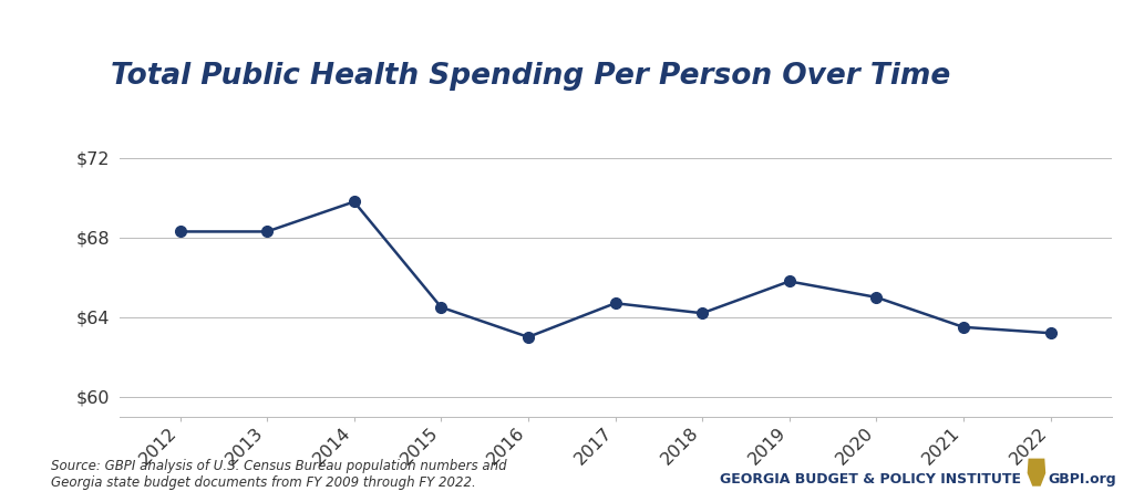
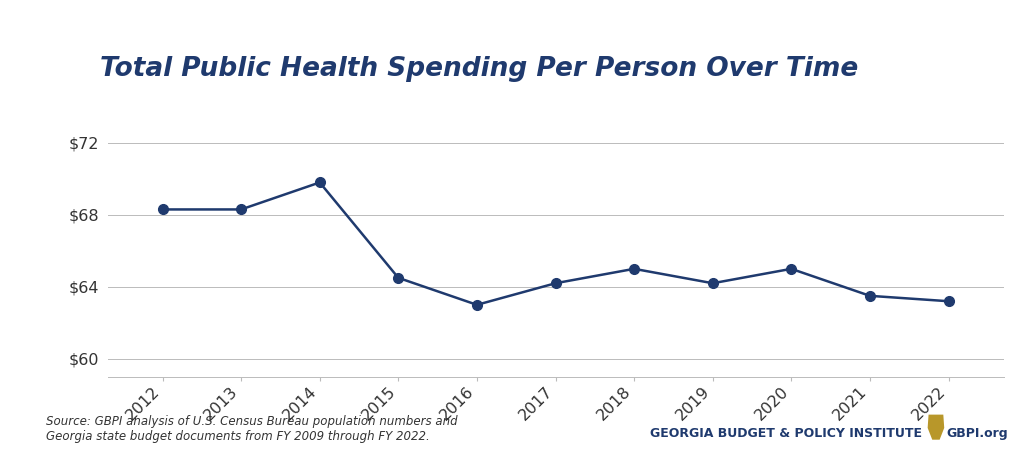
2017: $64.7 -> $64.2
2018: $64.2 -> $65.0
2019: $65.8 -> $64.2
